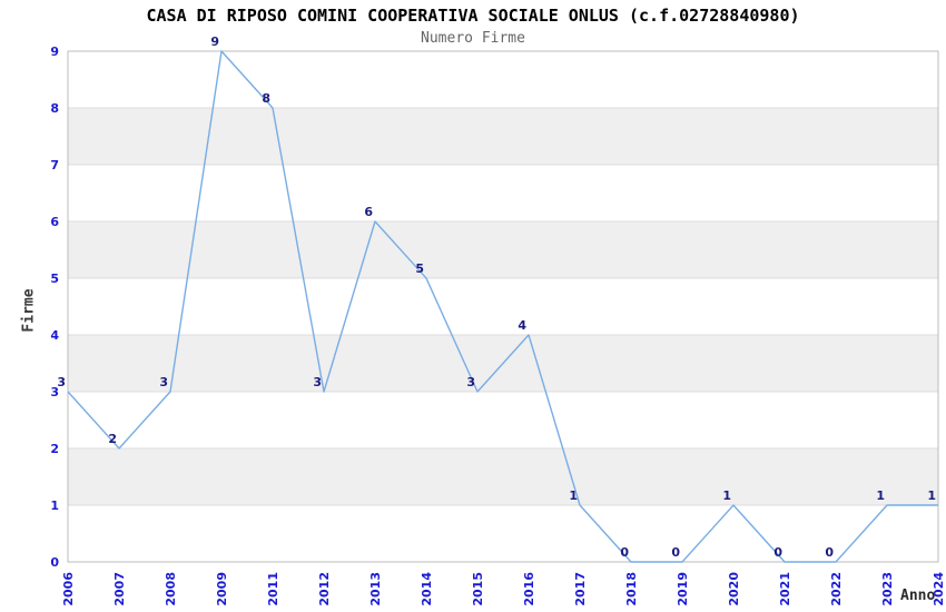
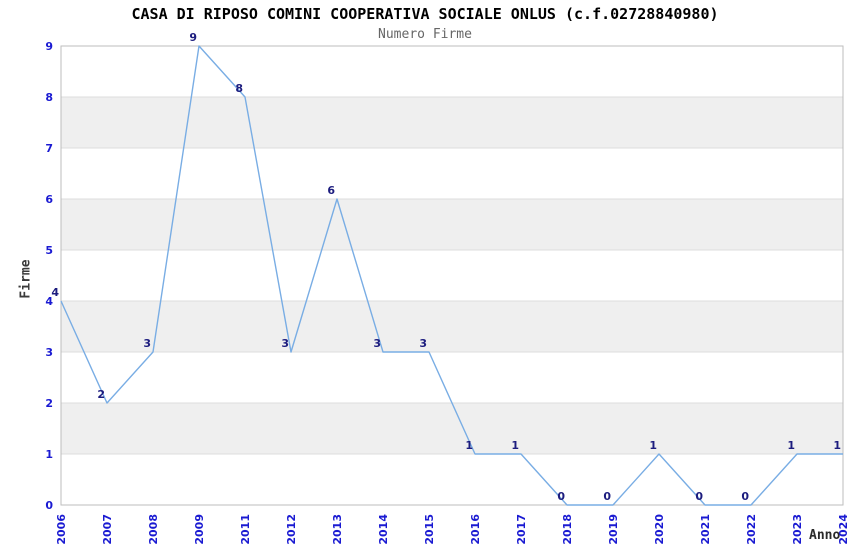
2006: 3 -> 4
2014: 5 -> 3
2016: 4 -> 1
